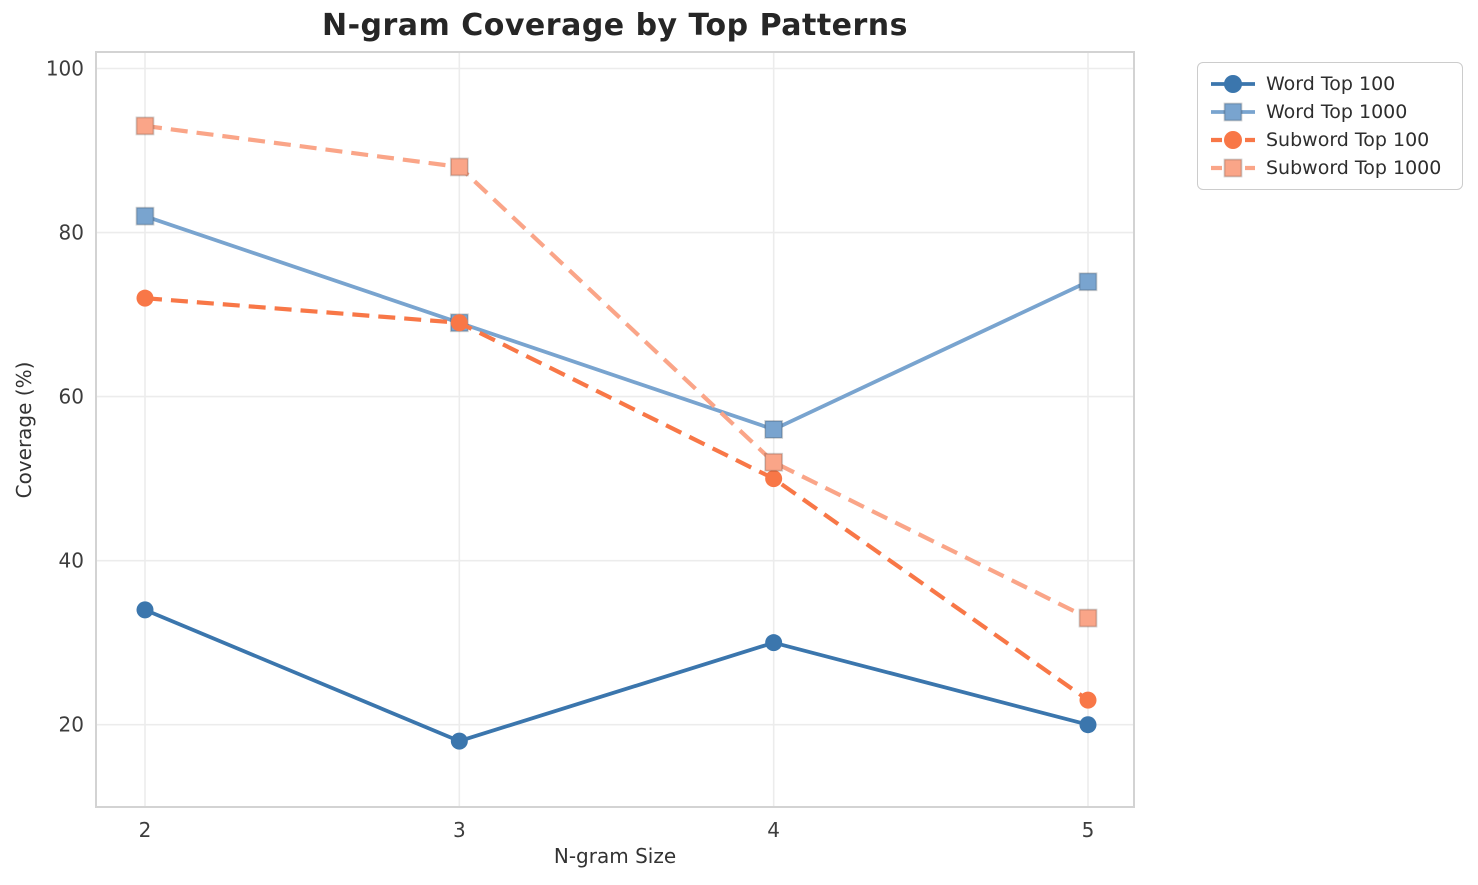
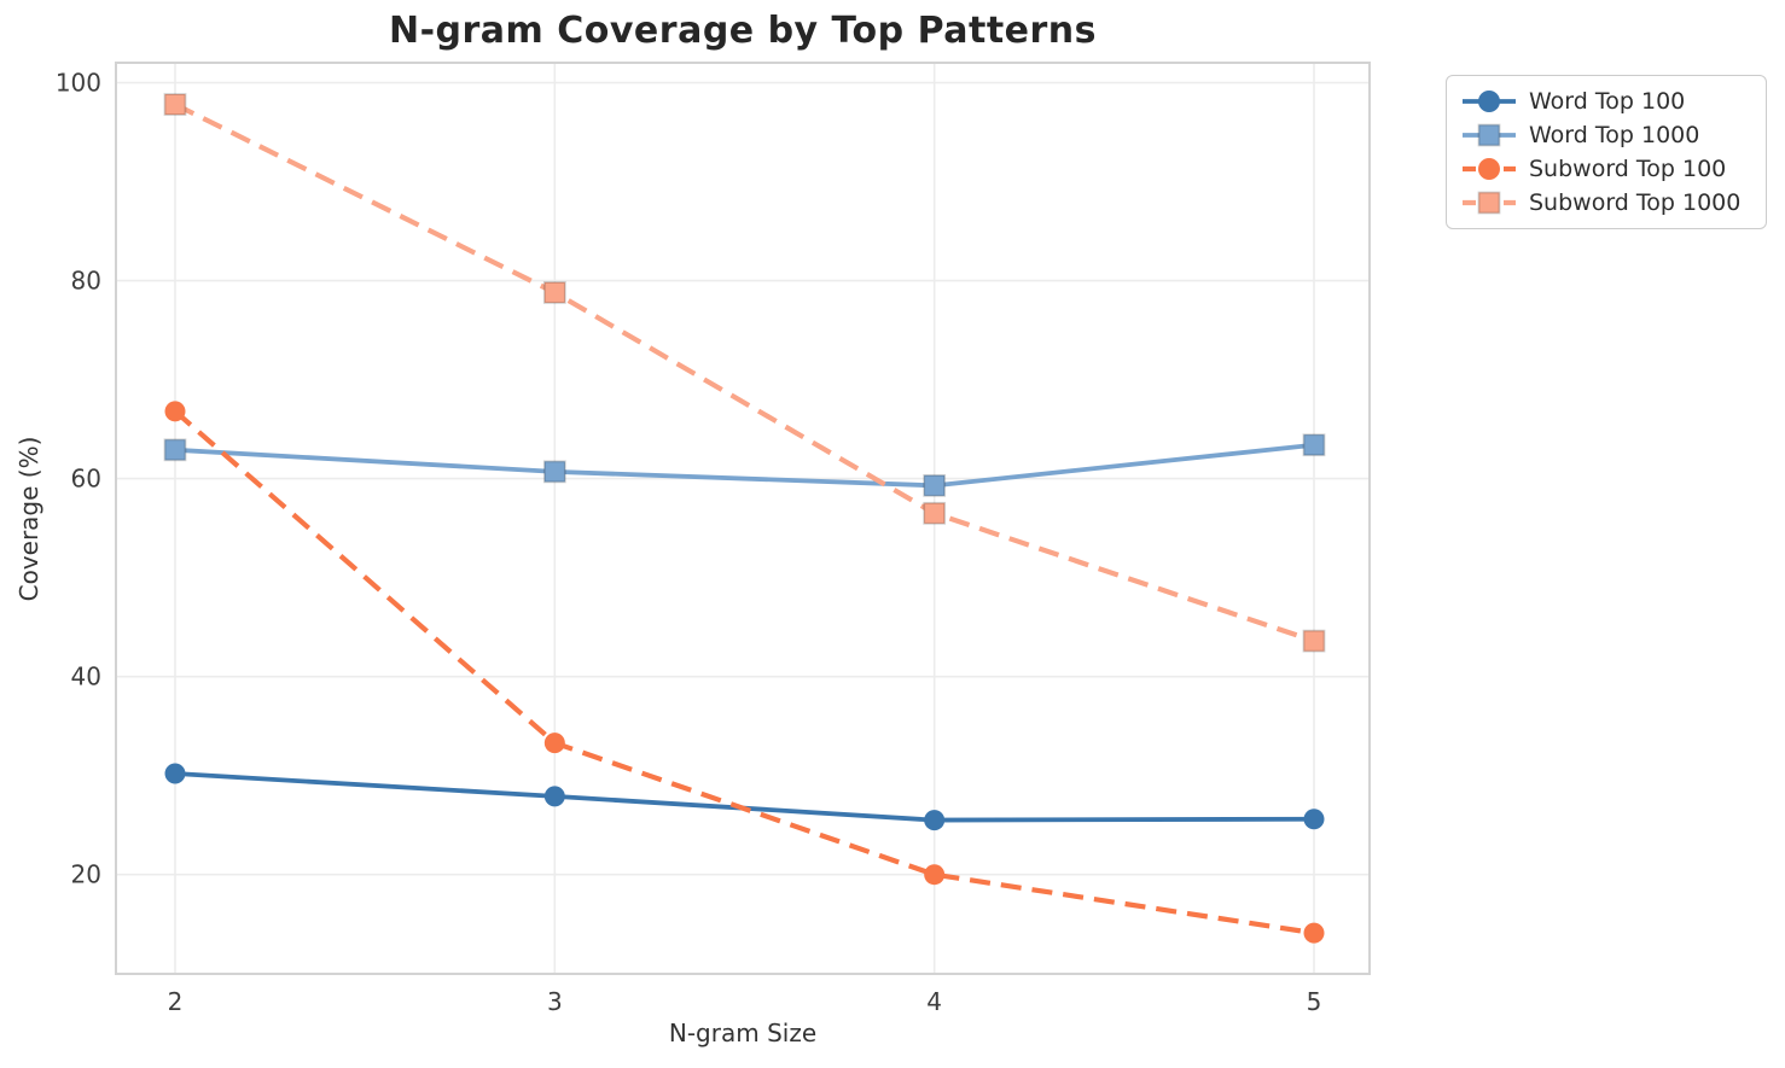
Word Top 100/2: 34 -> 30
Word Top 1000/2: 82 -> 63
Subword Top 100/2: 72 -> 67
Subword Top 1000/2: 93 -> 98
Word Top 100/3: 18 -> 28
Word Top 1000/3: 69 -> 61
Subword Top 100/3: 69 -> 33
Subword Top 1000/3: 88 -> 79
Word Top 100/4: 30 -> 26
Word Top 1000/4: 56 -> 59
Subword Top 100/4: 50 -> 20
Subword Top 1000/4: 52 -> 56
Word Top 100/5: 20 -> 26
Word Top 1000/5: 74 -> 63
Subword Top 100/5: 23 -> 14
Subword Top 1000/5: 33 -> 44
